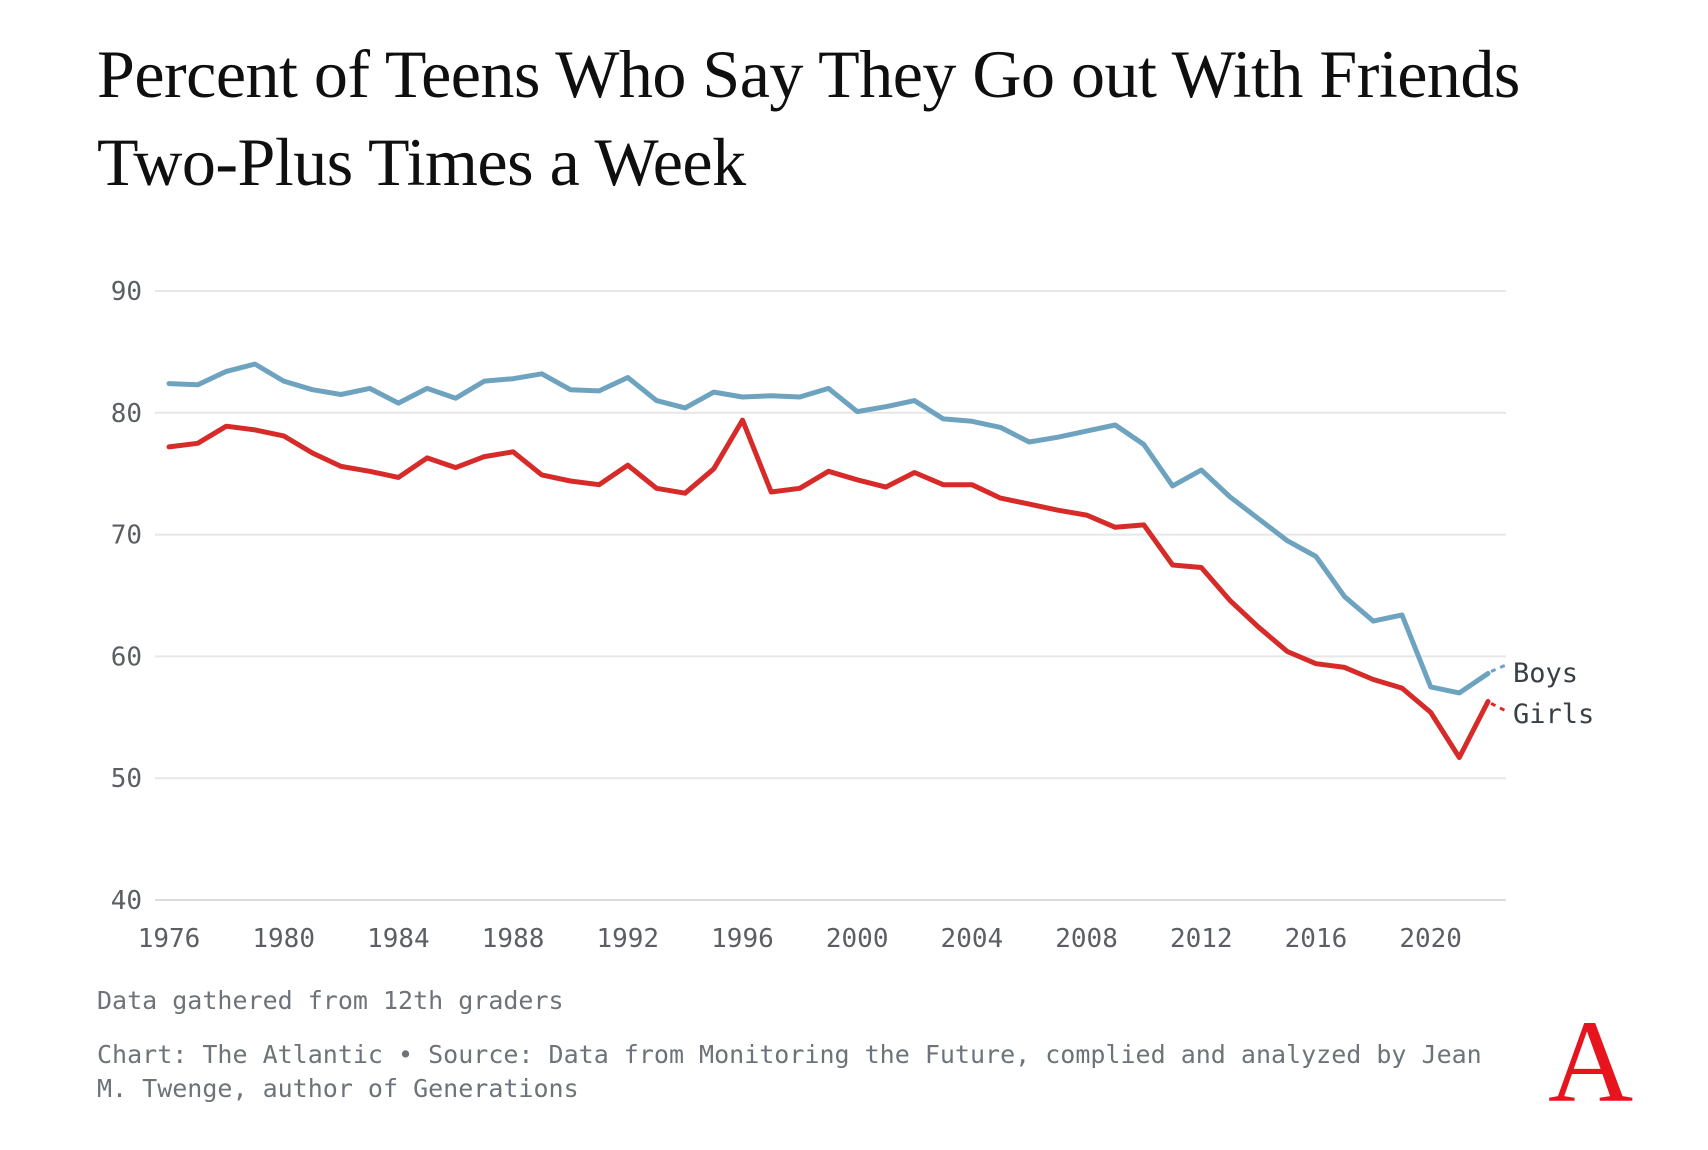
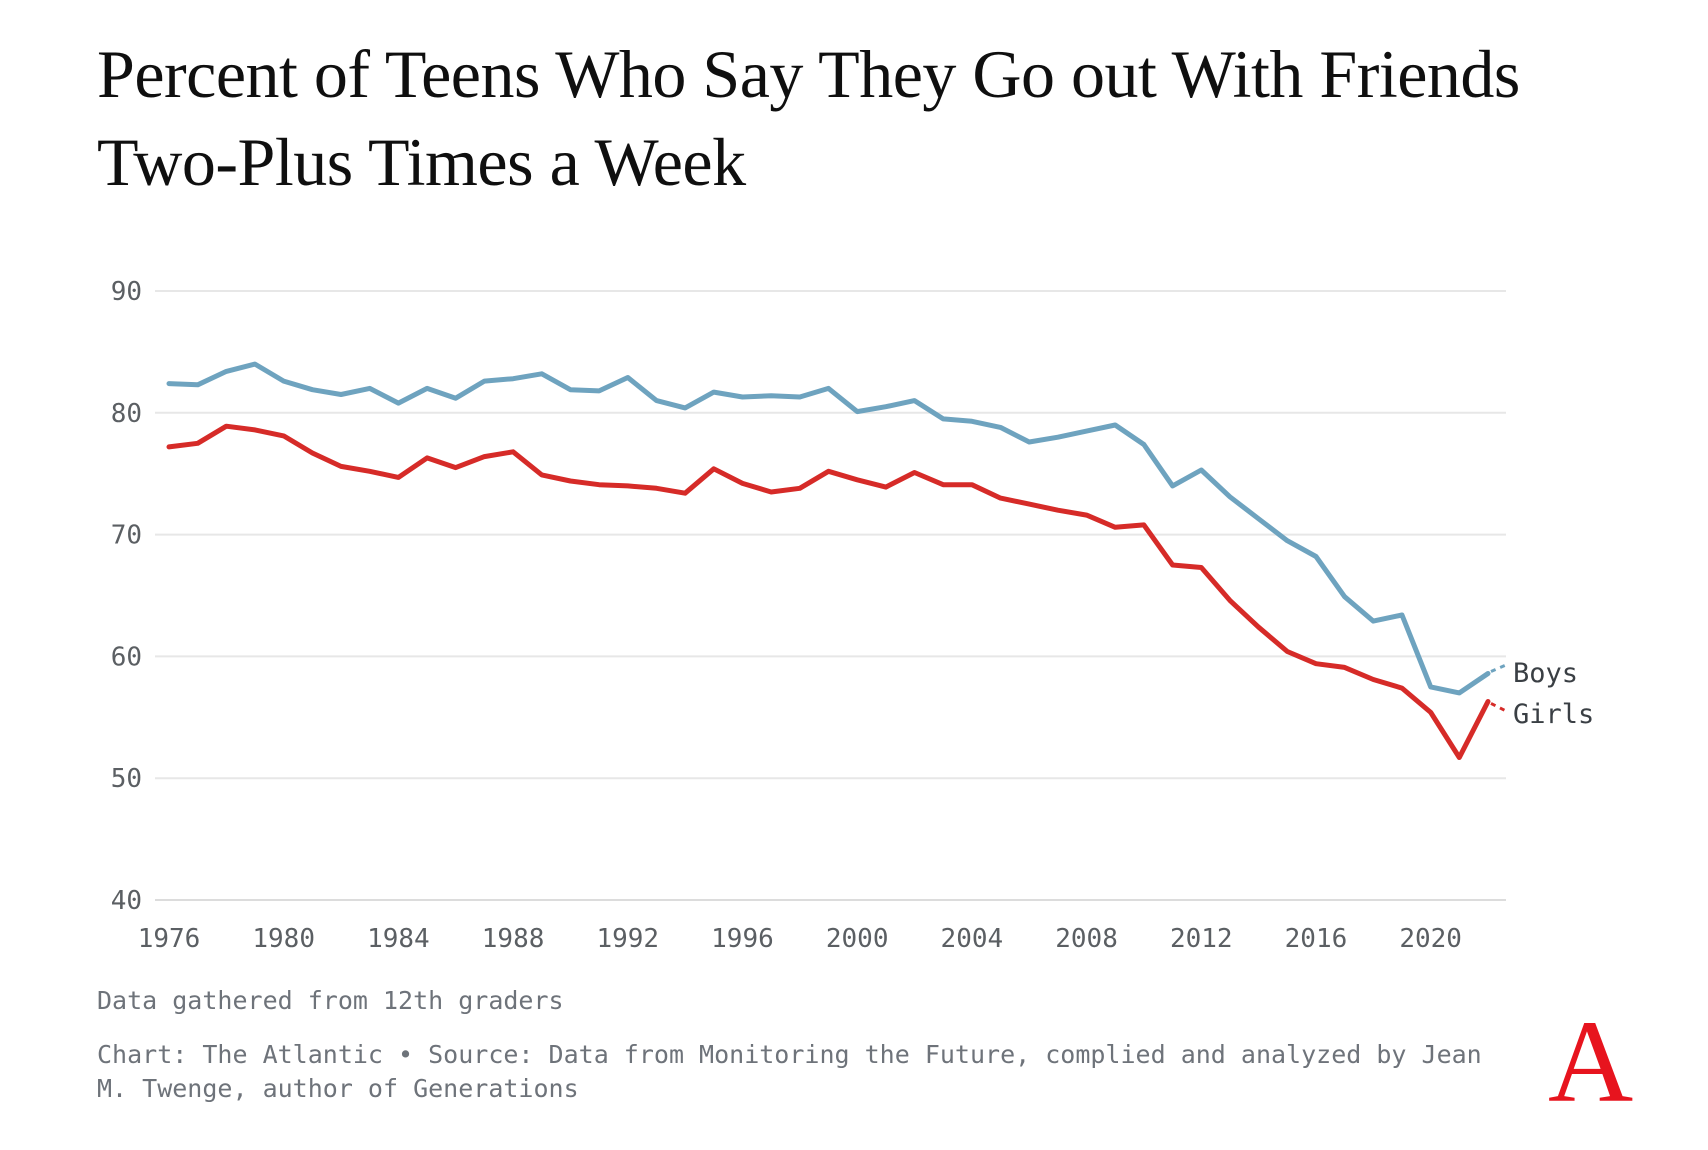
Girls/1992: 75.7 -> 74.0
Girls/1996: 79.4 -> 74.2
